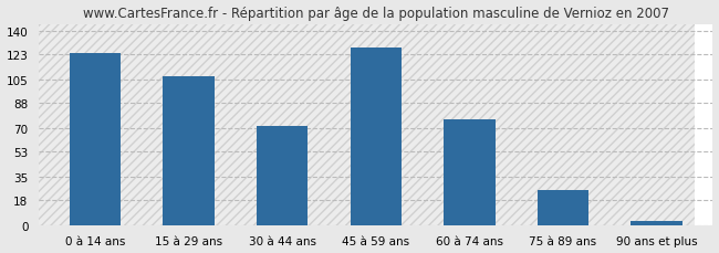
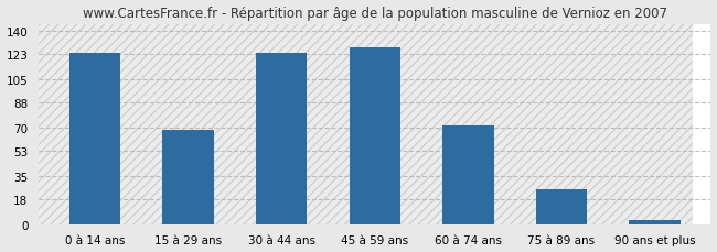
15 à 29 ans: 107 -> 68
30 à 44 ans: 71 -> 124
60 à 74 ans: 76 -> 71
